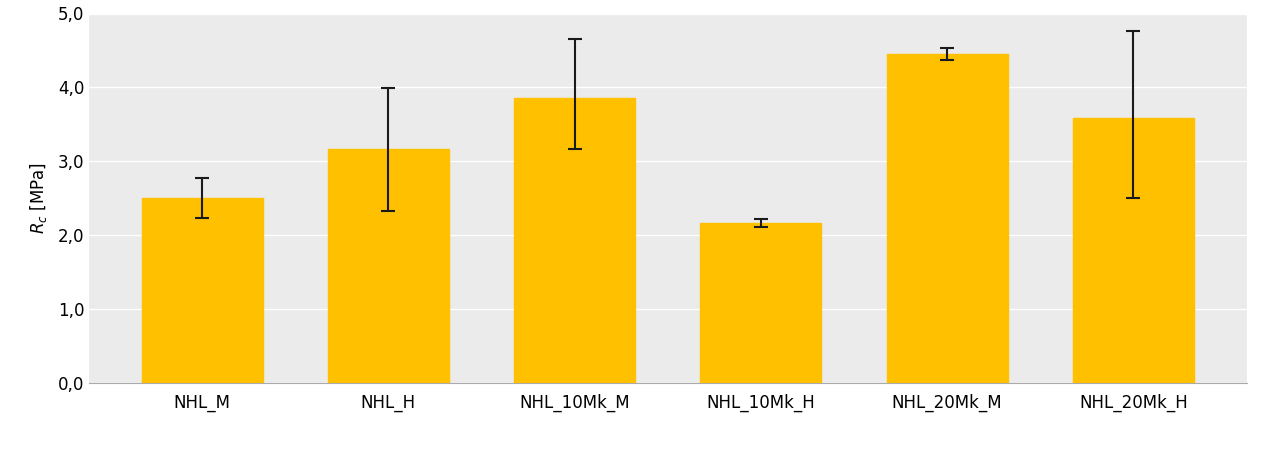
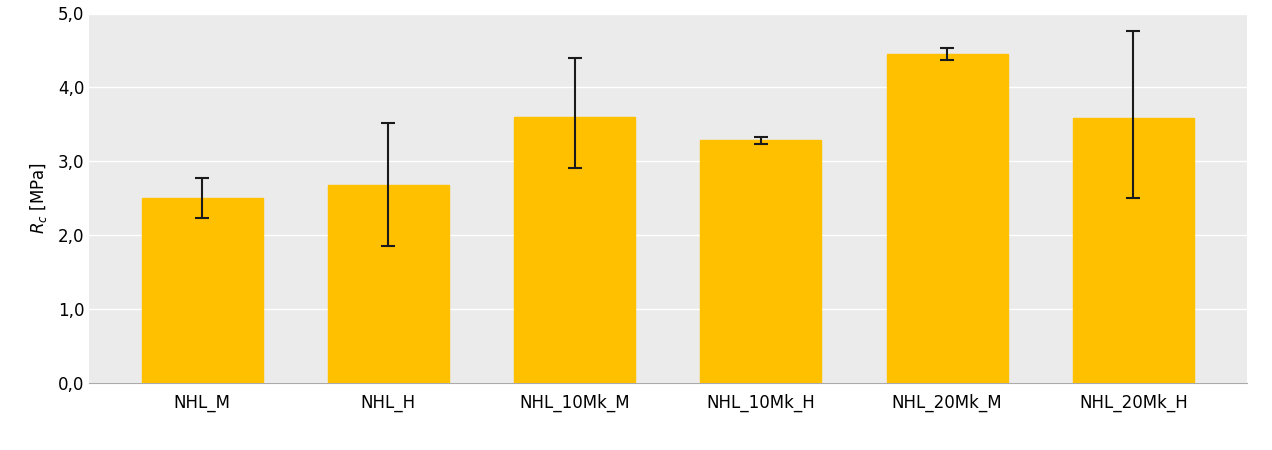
NHL_H: 3,16 -> 2,68
NHL_10Mk_M: 3,86 -> 3,60
NHL_10Mk_H: 2,16 -> 3,28
